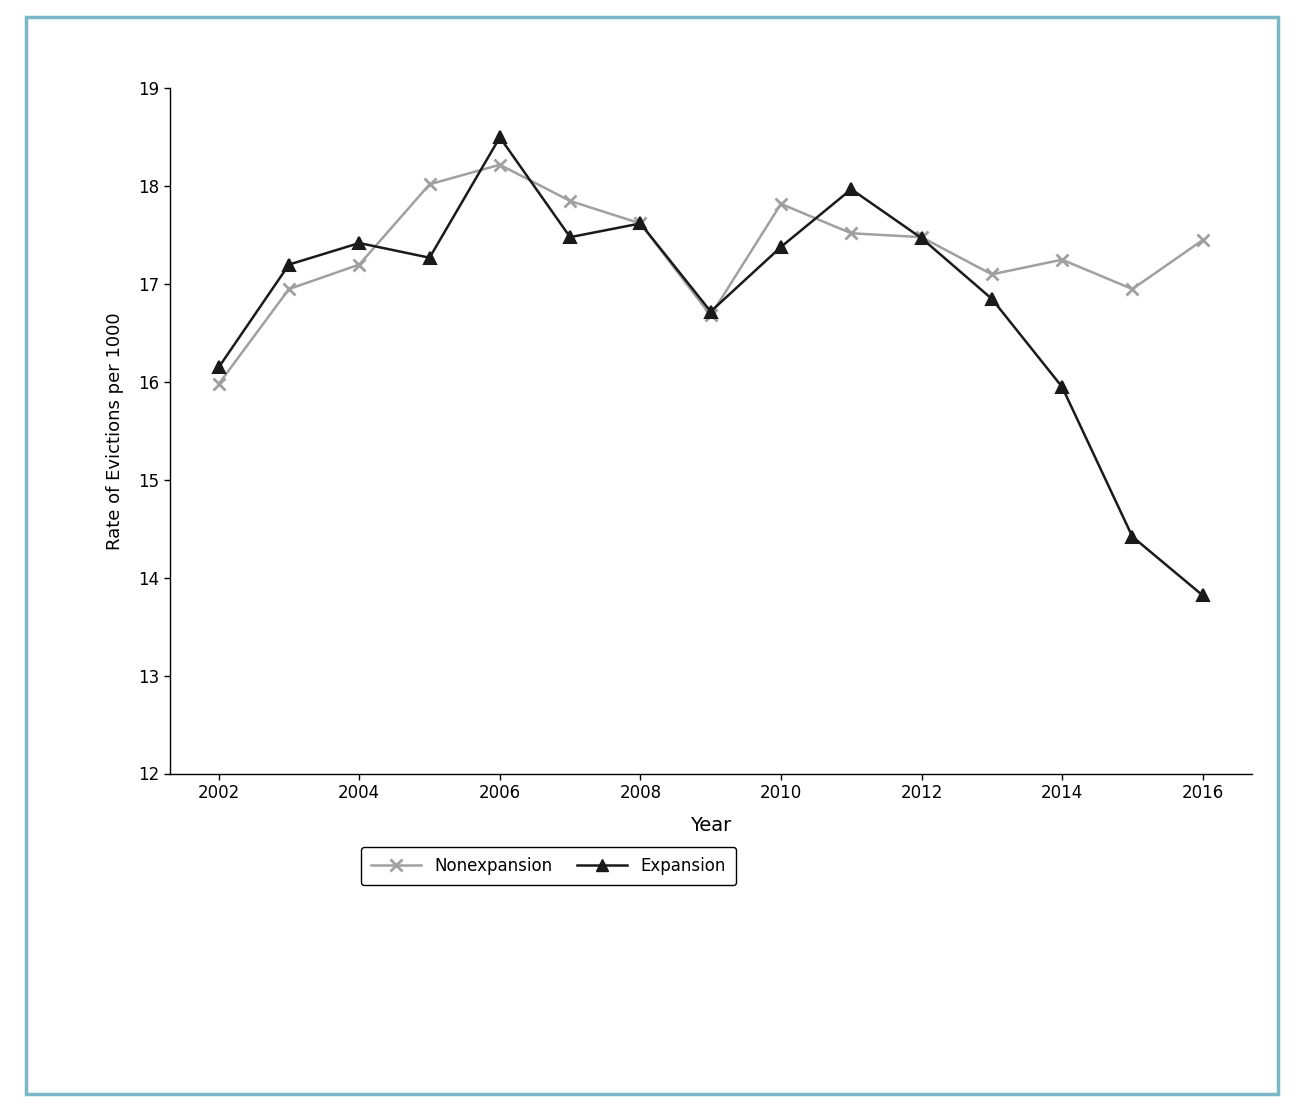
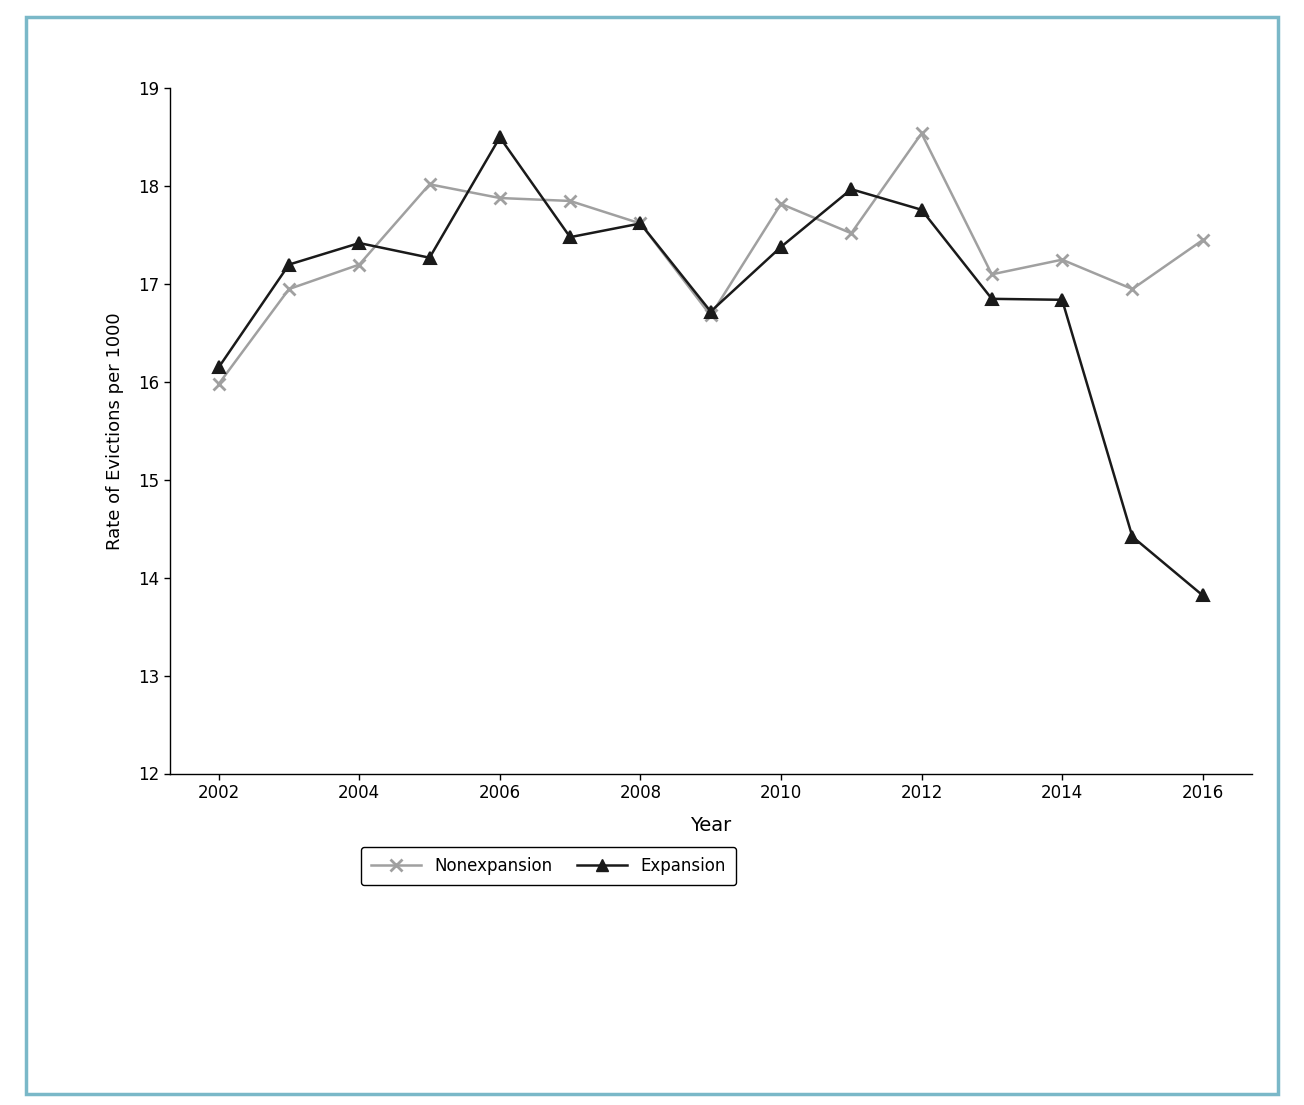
Nonexpansion/2006: 18.22 -> 17.88
Nonexpansion/2012: 17.48 -> 18.54
Expansion/2012: 17.47 -> 17.76
Expansion/2014: 15.95 -> 16.84
